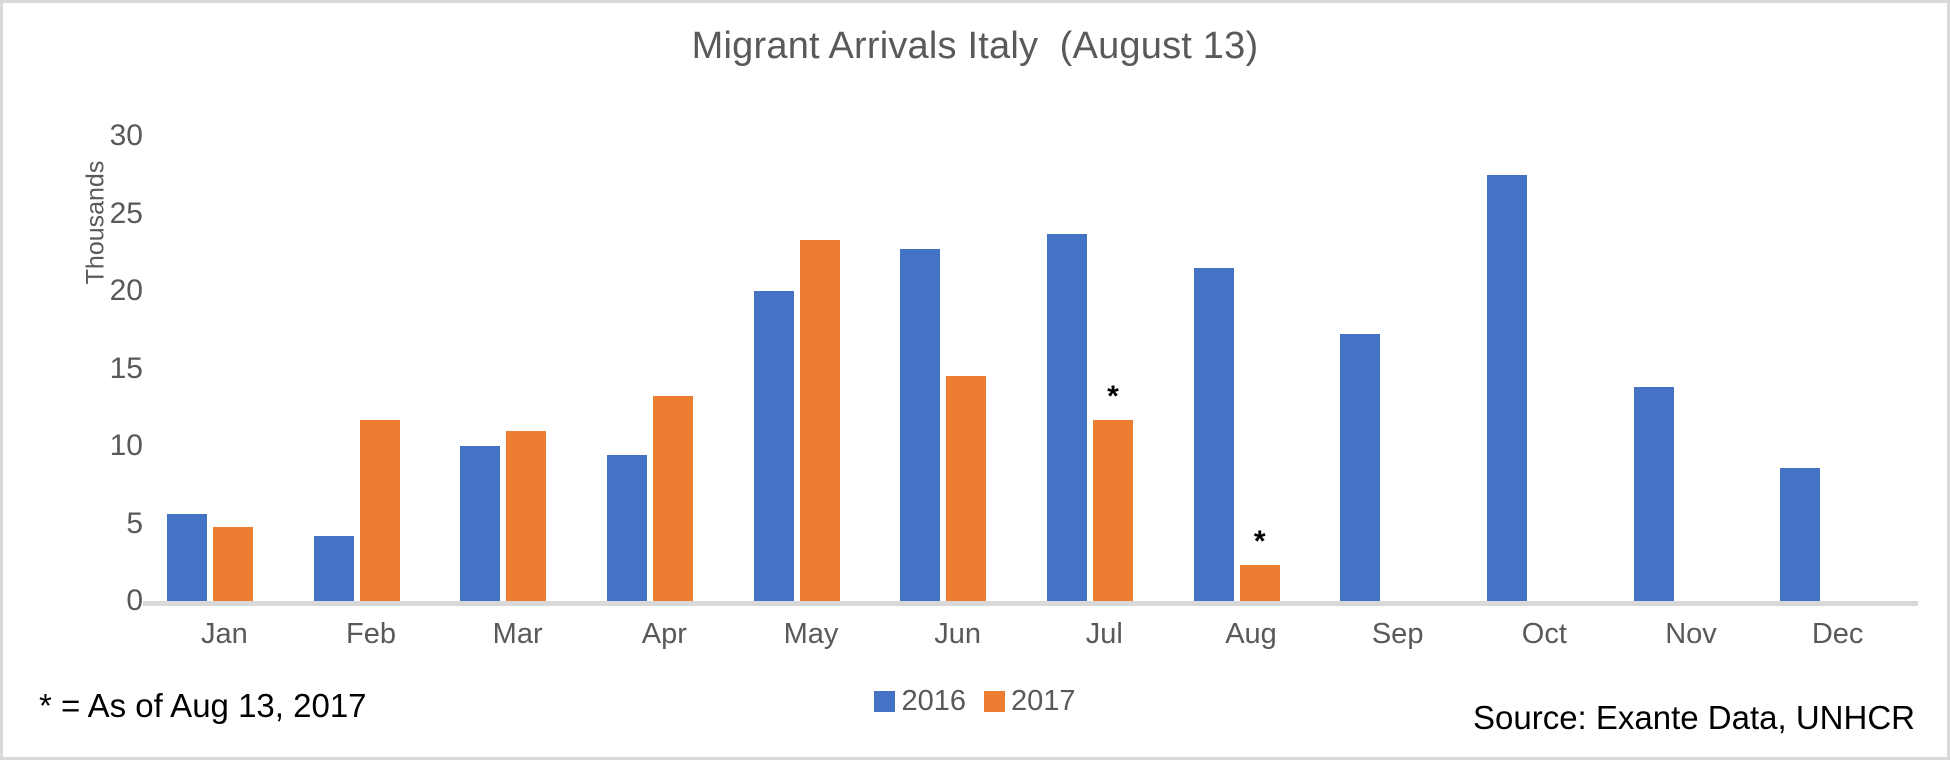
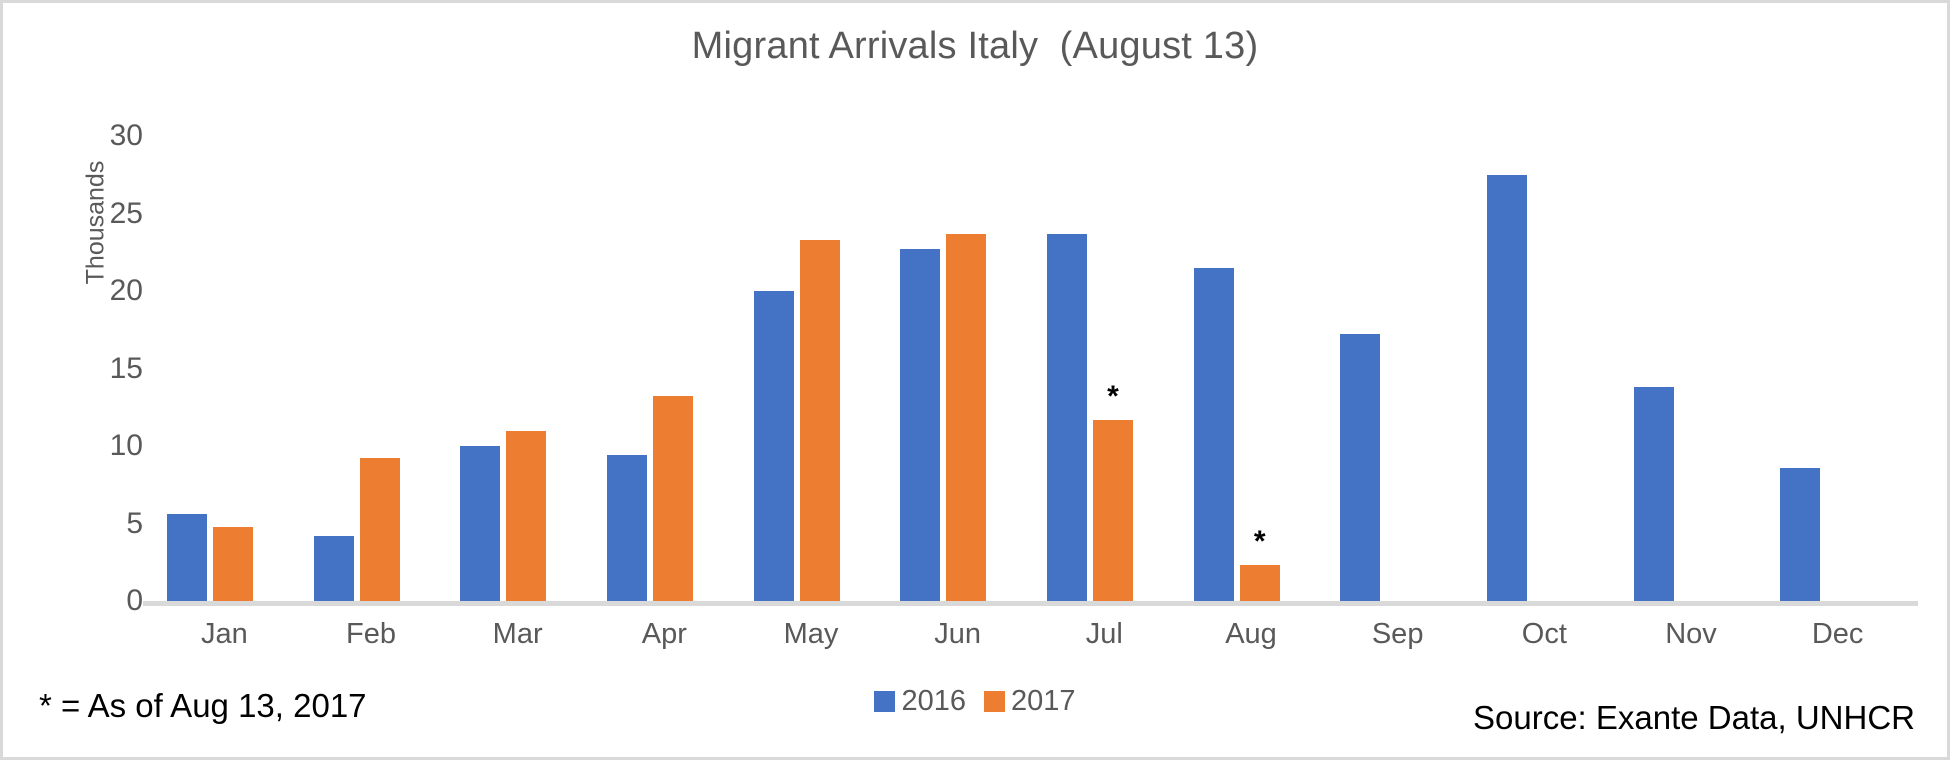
2017/Feb: 11.7 -> 9.2
2017/Jun: 14.5 -> 23.7
